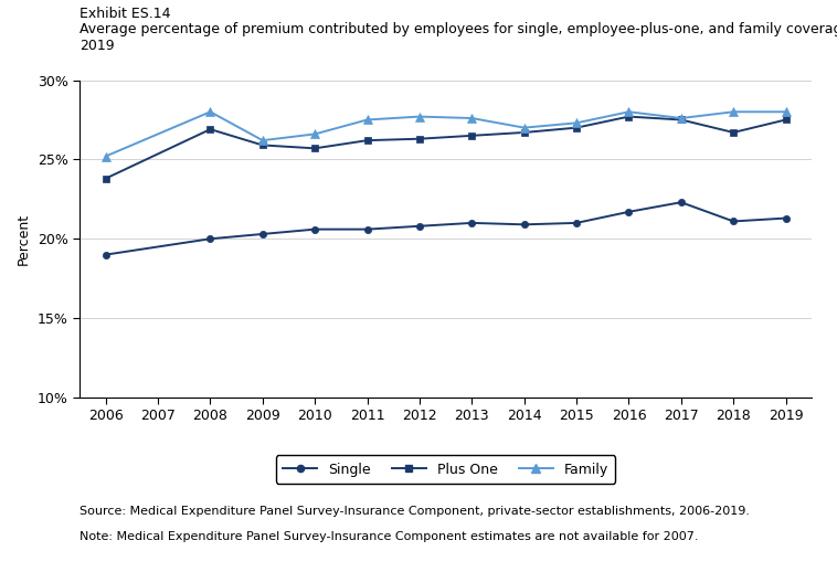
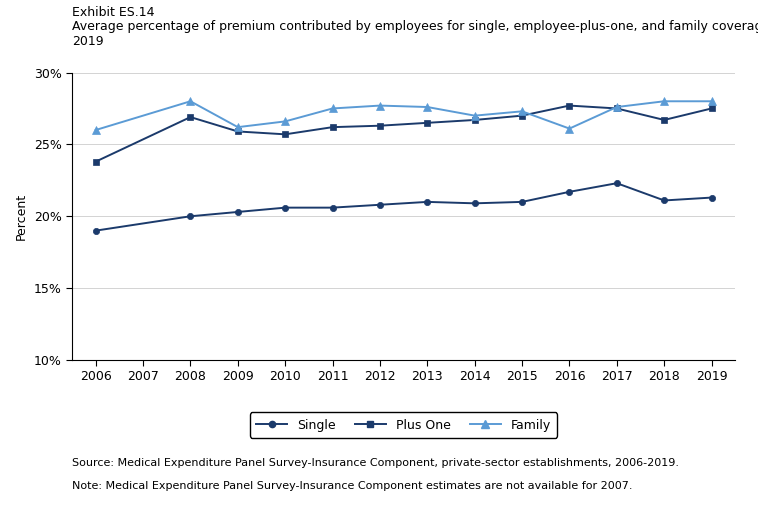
Family/2006: 25.2% -> 26.0%
Family/2016: 28.0% -> 26.1%
